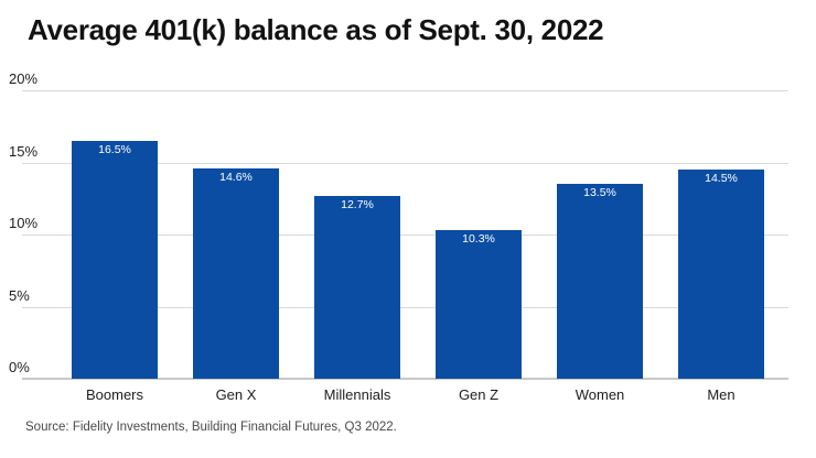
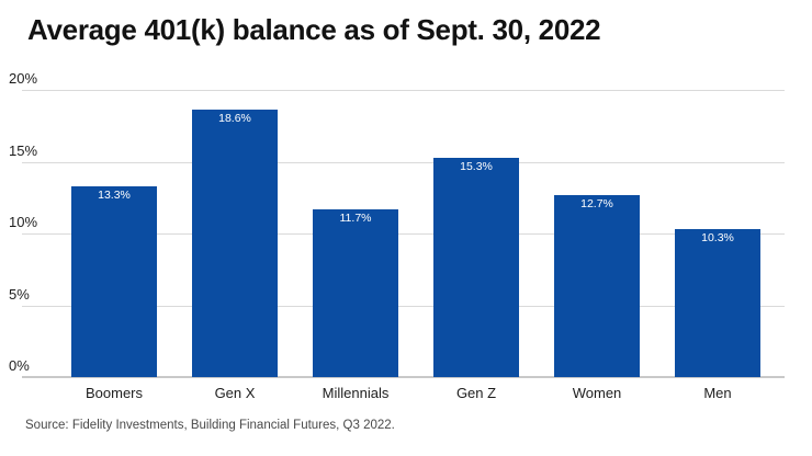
Boomers: 16.5% -> 13.3%
Gen X: 14.6% -> 18.6%
Millennials: 12.7% -> 11.7%
Gen Z: 10.3% -> 15.3%
Women: 13.5% -> 12.7%
Men: 14.5% -> 10.3%
